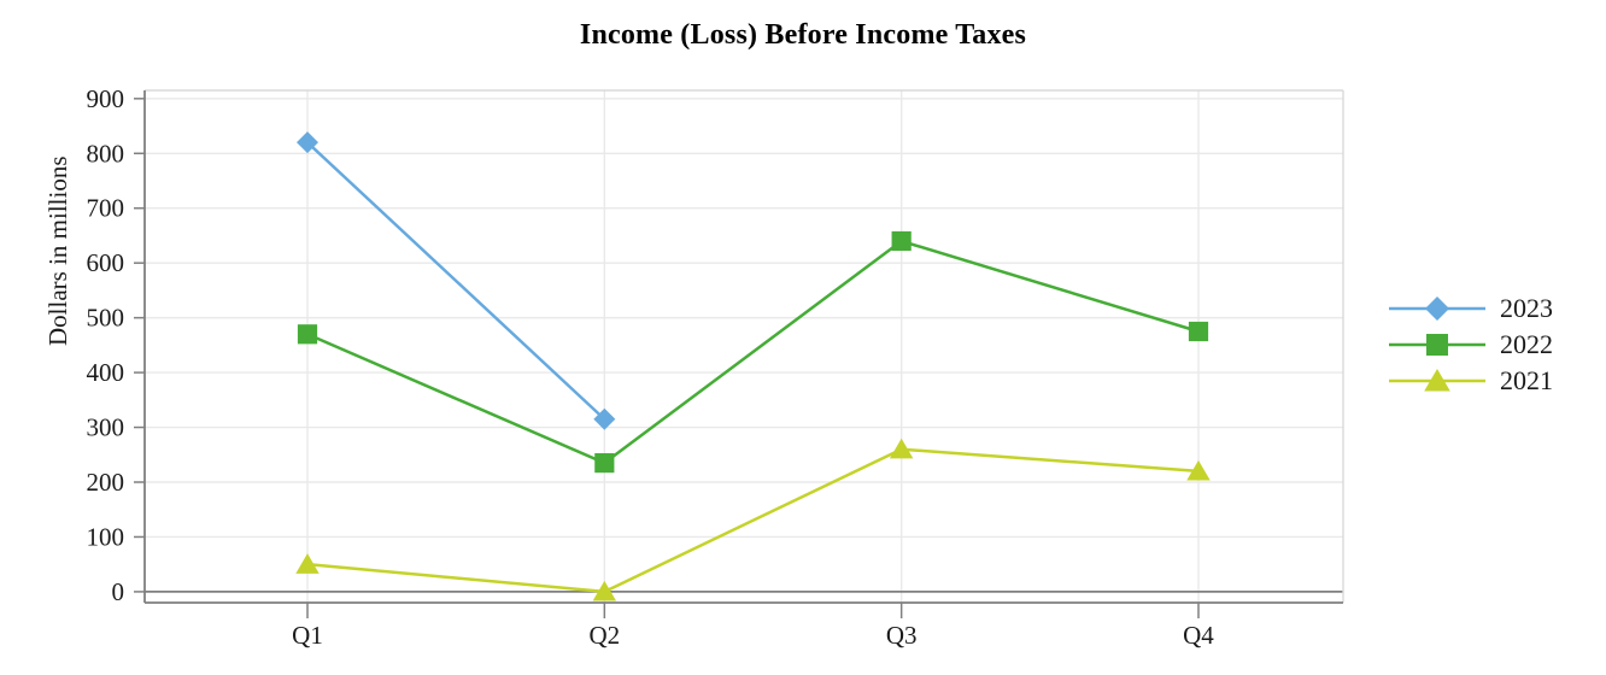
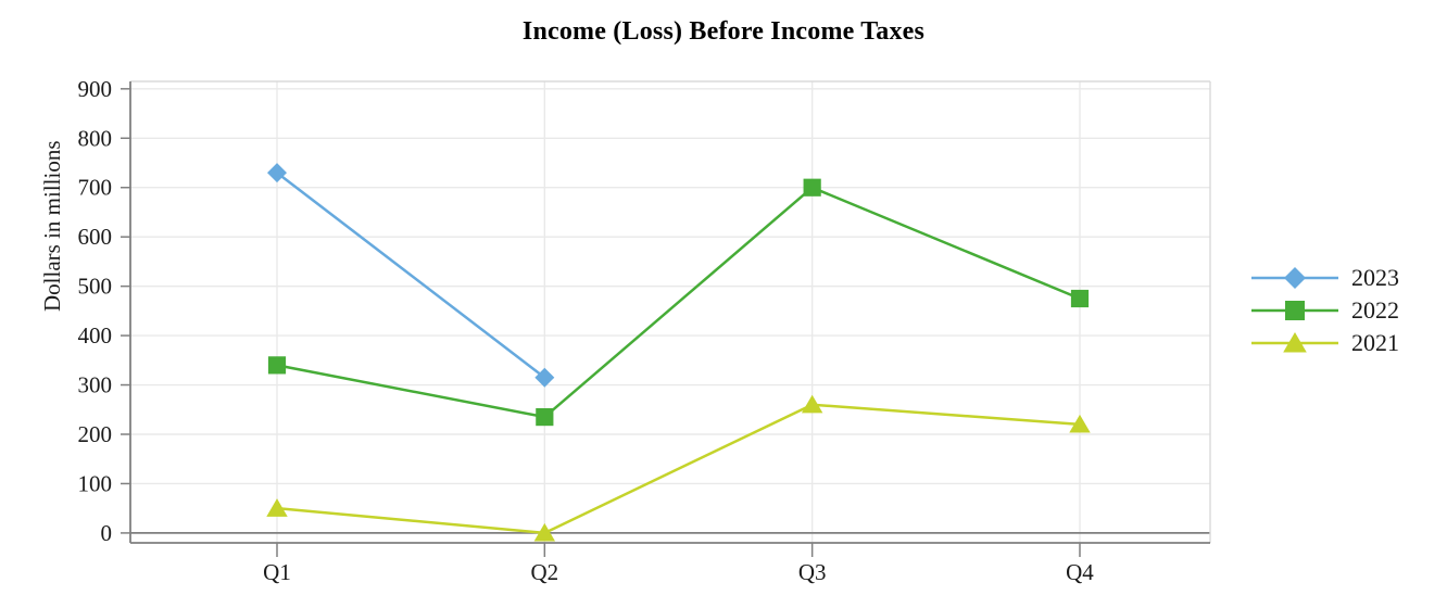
2023/Q1: 820 -> 730
2022/Q1: 470 -> 340
2022/Q3: 640 -> 700
